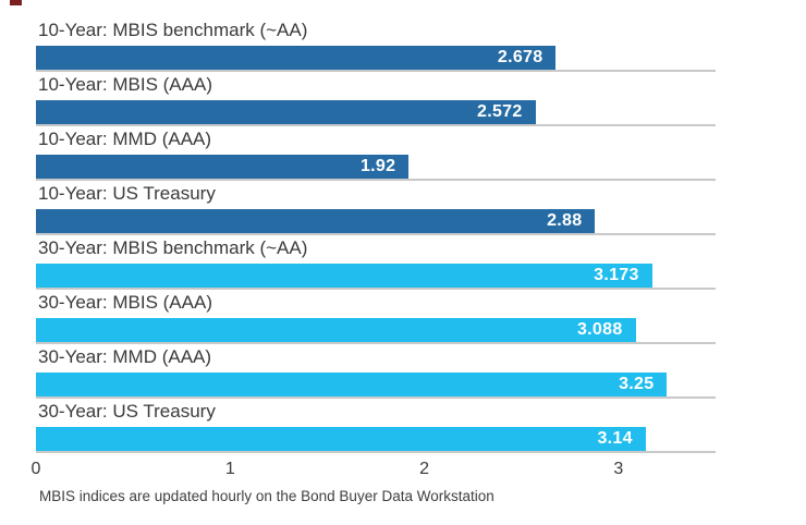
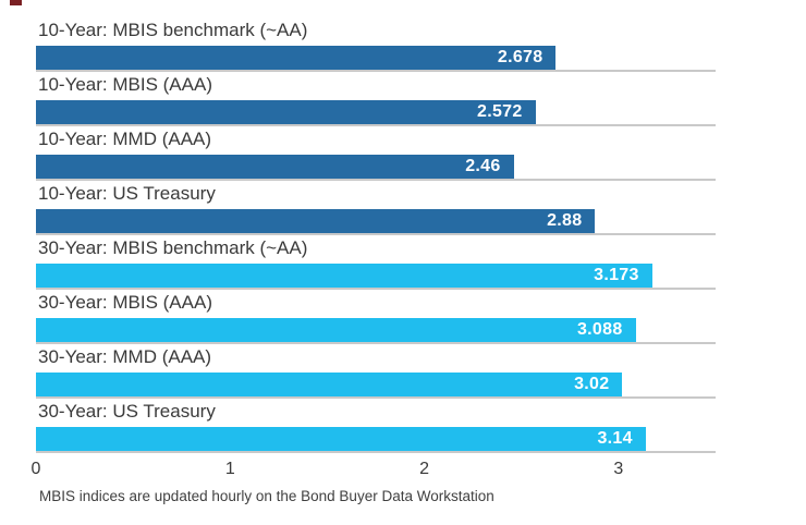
10-Year: MMD (AAA): 1.92 -> 2.46
30-Year: MMD (AAA): 3.25 -> 3.02
